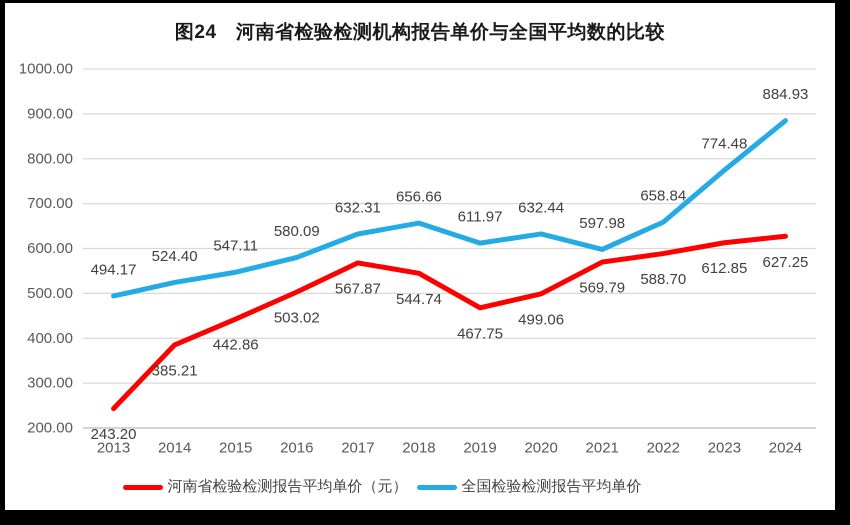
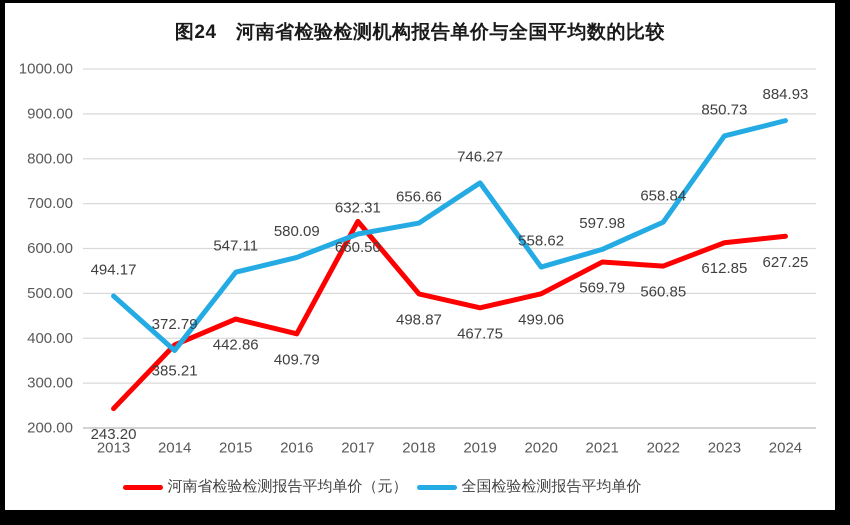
全国检验检测报告平均单价/2014: 524.40 -> 372.79
河南省检验检测报告平均单价（元）/2016: 503.02 -> 409.79
河南省检验检测报告平均单价（元）/2017: 567.87 -> 660.50
河南省检验检测报告平均单价（元）/2018: 544.74 -> 498.87
全国检验检测报告平均单价/2019: 611.97 -> 746.27
全国检验检测报告平均单价/2020: 632.44 -> 558.62
河南省检验检测报告平均单价（元）/2022: 588.70 -> 560.85
全国检验检测报告平均单价/2023: 774.48 -> 850.73
